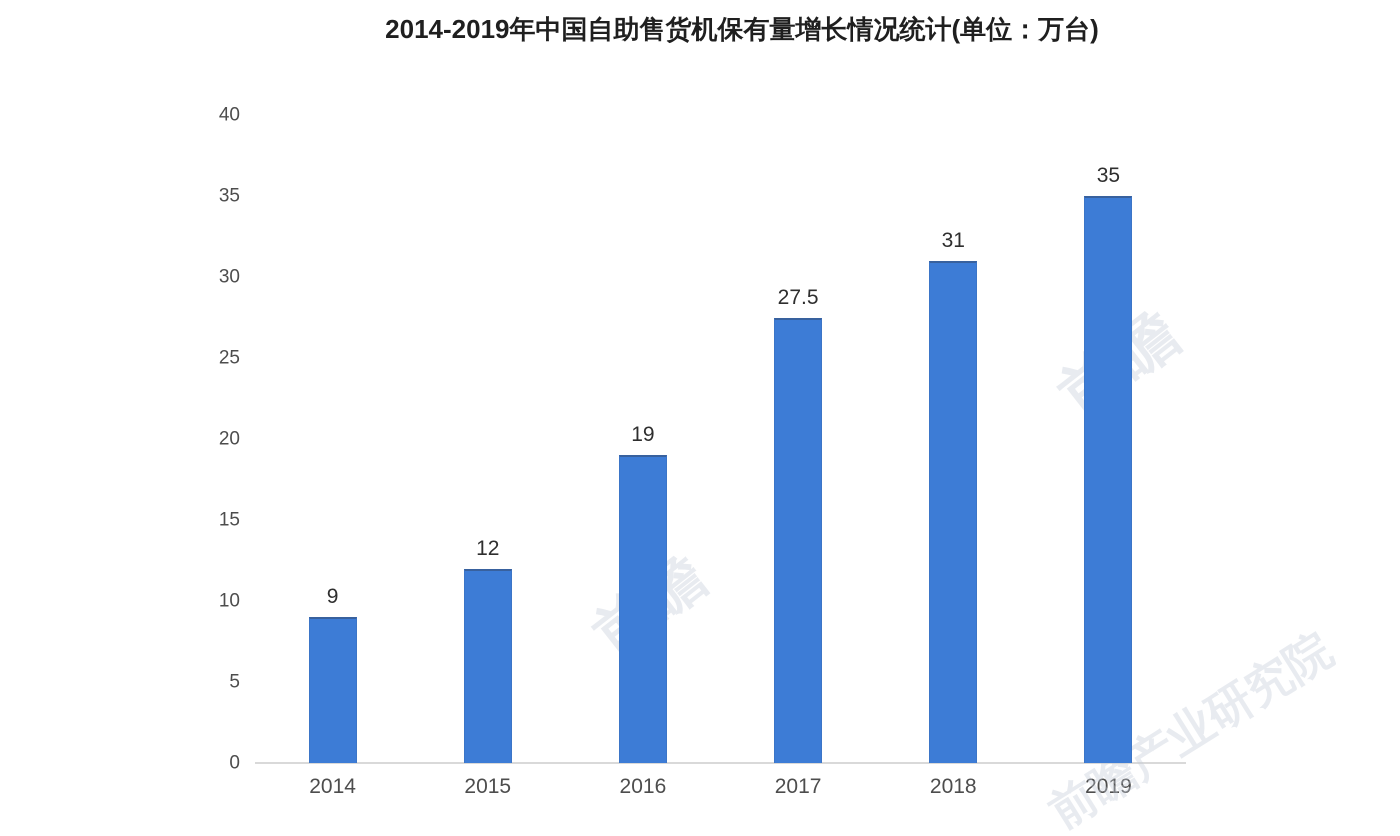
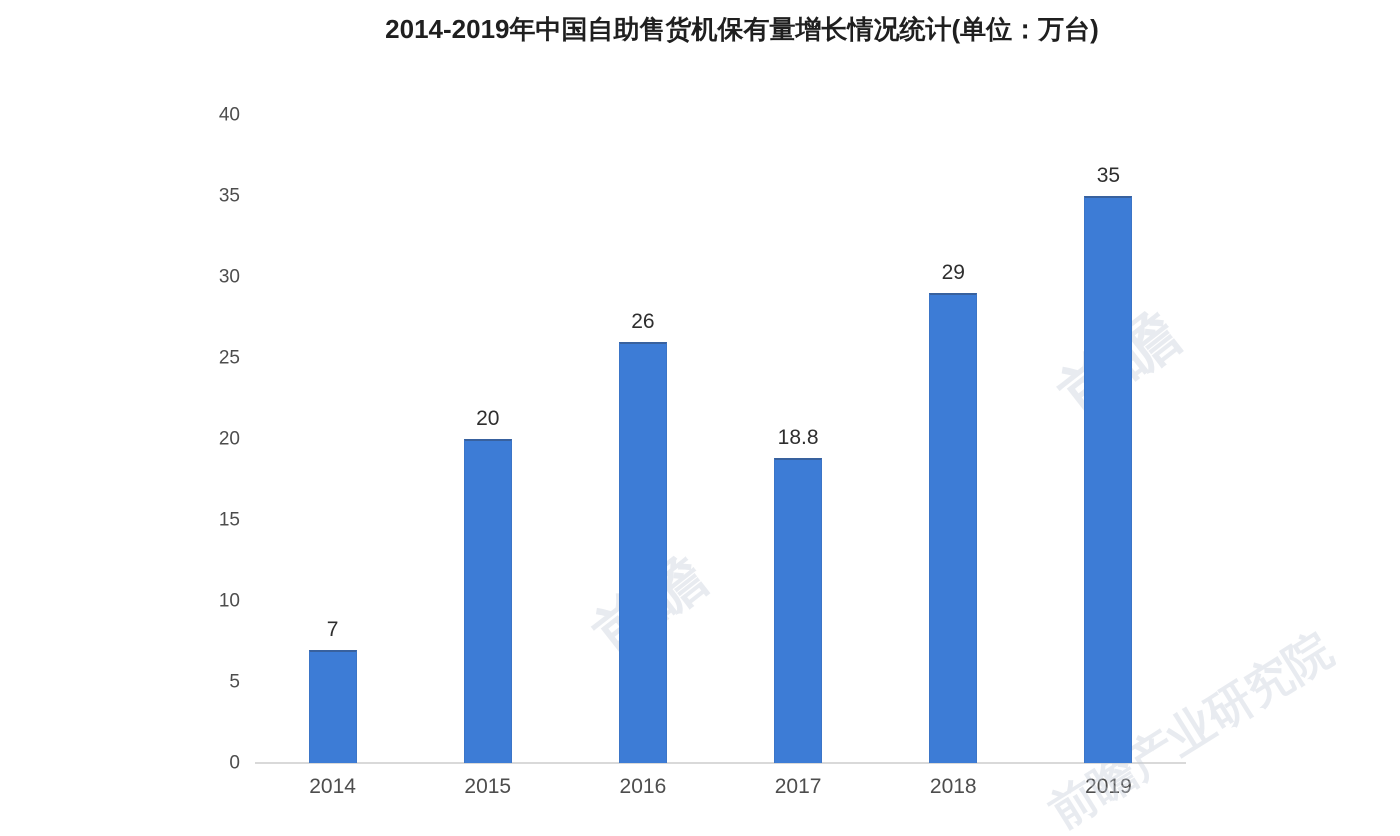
2014: 9 -> 7
2015: 12 -> 20
2016: 19 -> 26
2017: 27.5 -> 18.8
2018: 31 -> 29
